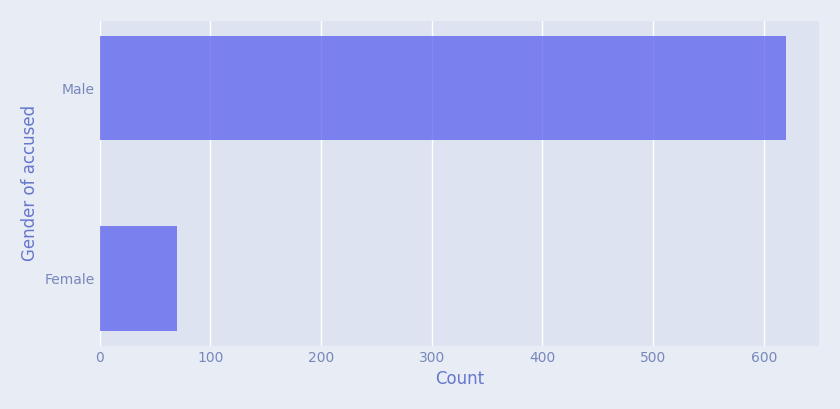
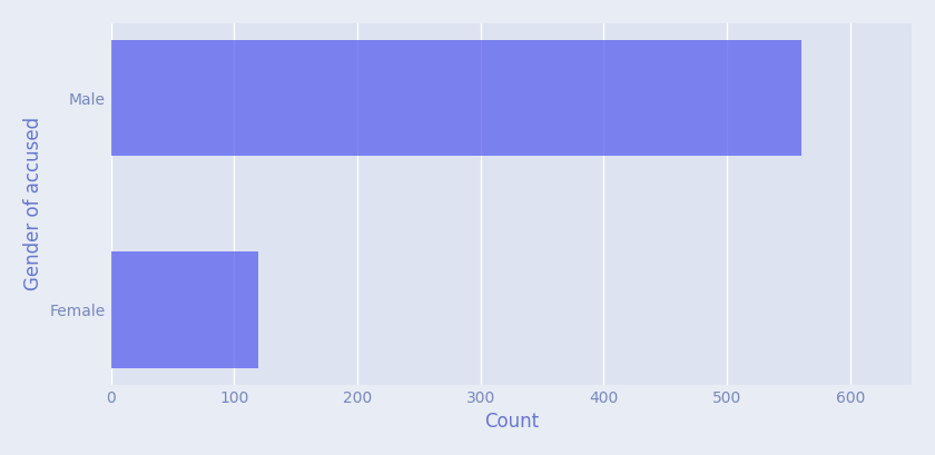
Male: 620 -> 560
Female: 70 -> 120
